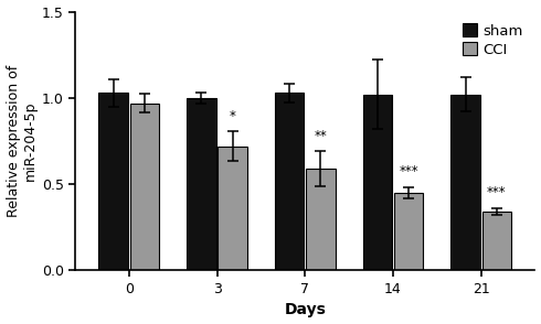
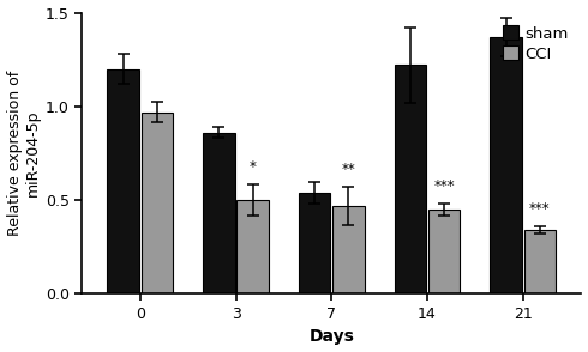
sham/0: 1.03 -> 1.20
sham/3: 1.00 -> 0.86
CCI/3: 0.72 -> 0.50
sham/7: 1.03 -> 0.54
CCI/7: 0.59 -> 0.47
sham/14: 1.02 -> 1.22
sham/21: 1.02 -> 1.37
